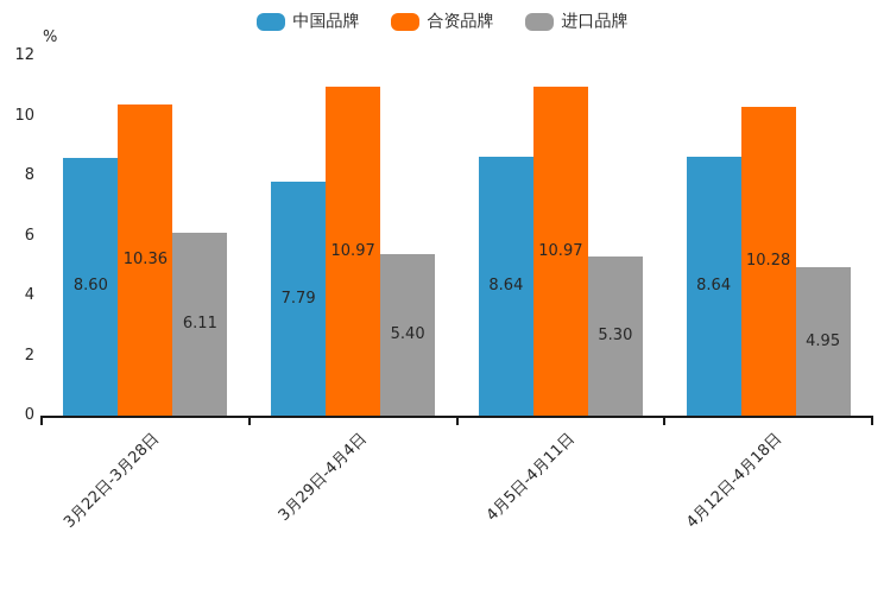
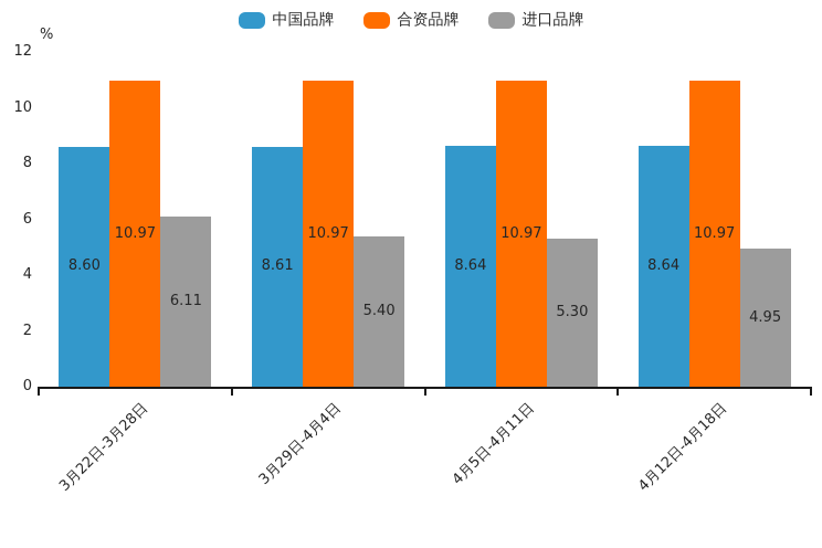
合资品牌/3月22日-3月28日: 10.36 -> 10.97
中国品牌/3月29日-4月4日: 7.79 -> 8.61
合资品牌/4月12日-4月18日: 10.28 -> 10.97
